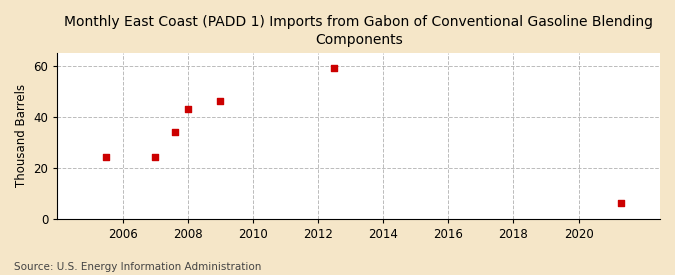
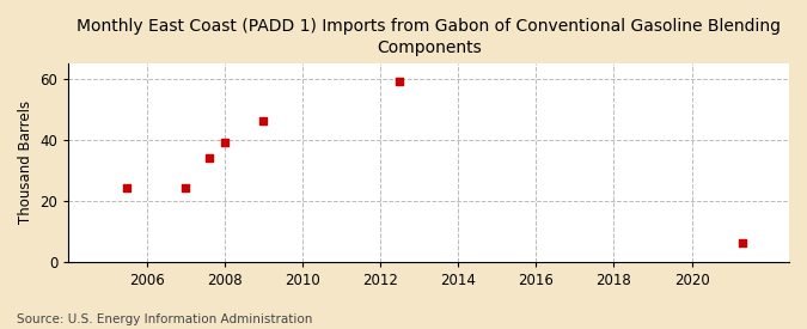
2008: 43 -> 39
